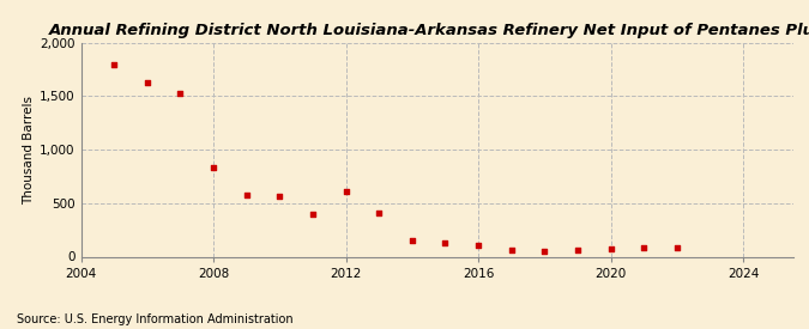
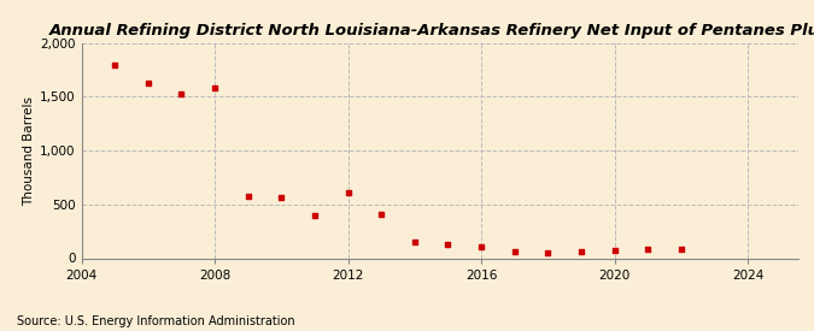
2008: 830 -> 1,580
